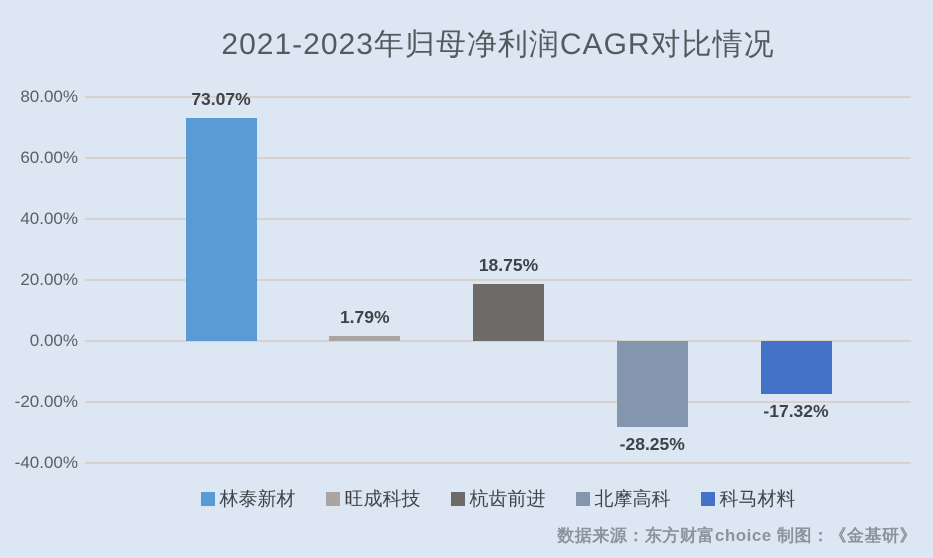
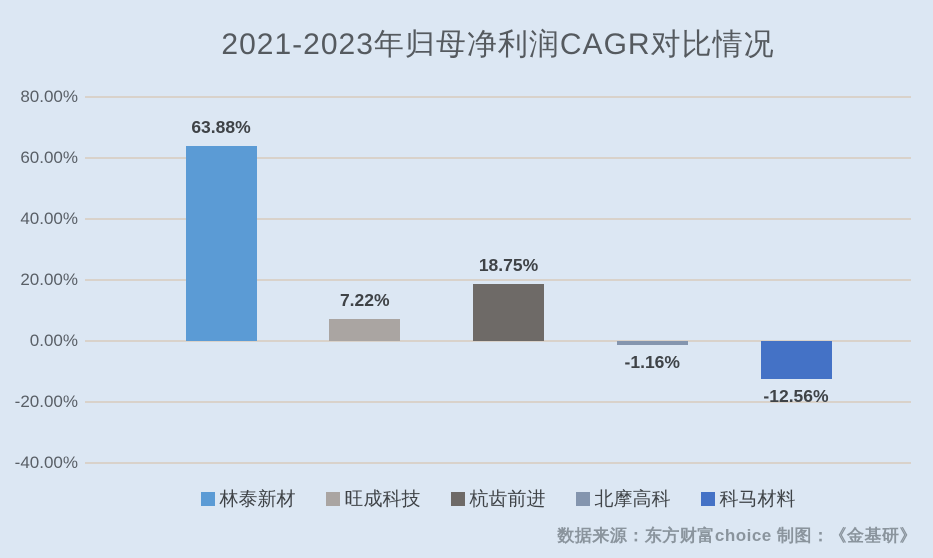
林泰新材: 73.07% -> 63.88%
旺成科技: 1.79% -> 7.22%
北摩高科: -28.25% -> -1.16%
科马材料: -17.32% -> -12.56%
